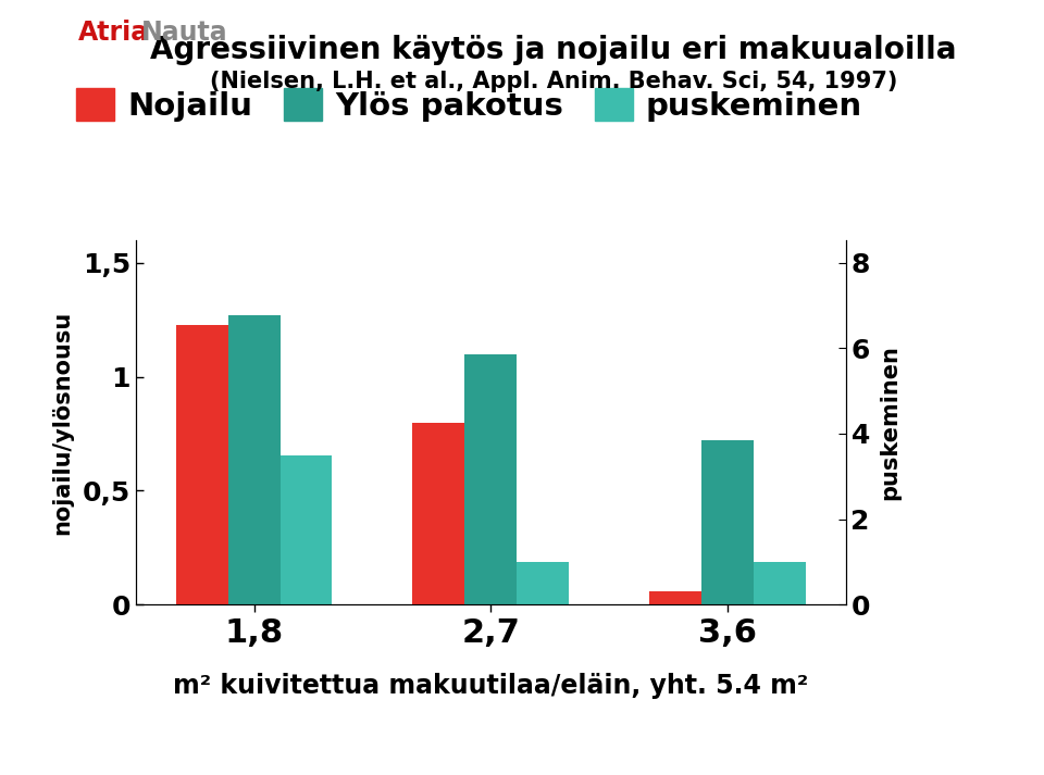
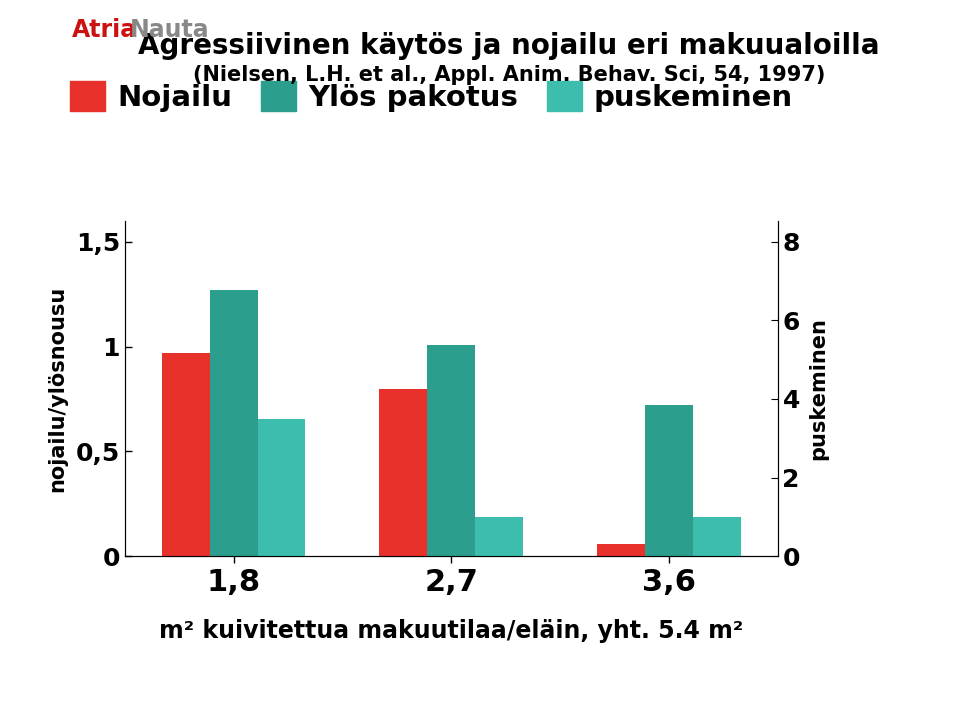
Nojailu/1,8: 1,23 -> 0,97
Ylös pakotus/2,7: 1,10 -> 1,01
